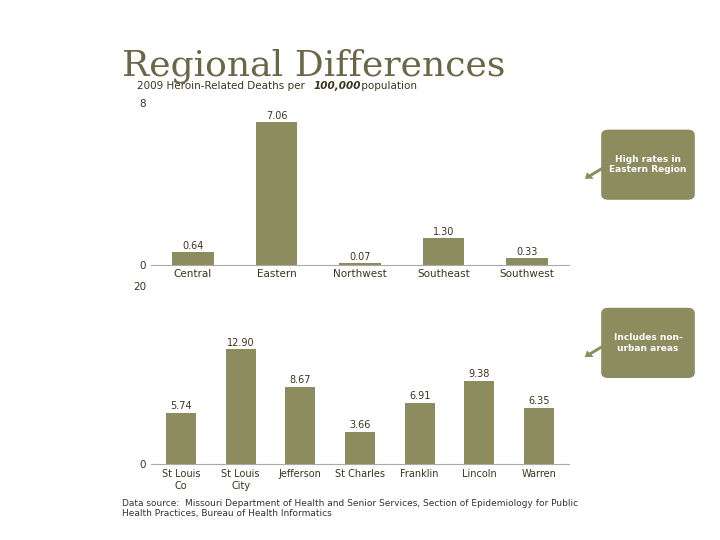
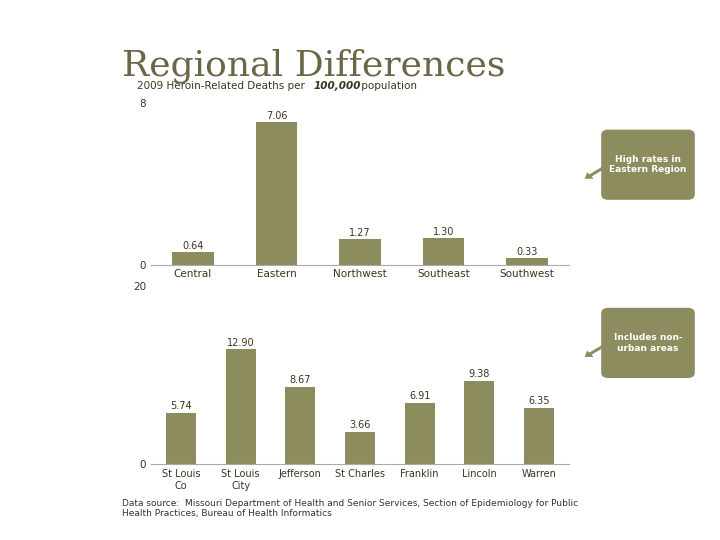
Northwest: 0.07 -> 1.27
